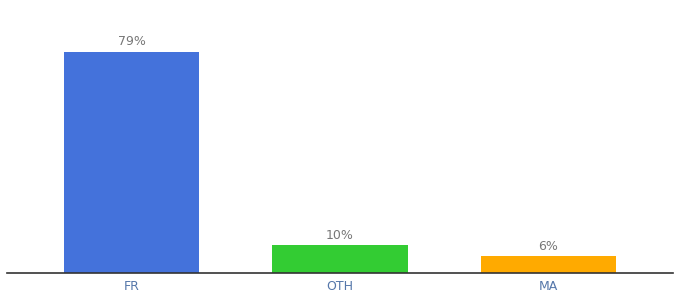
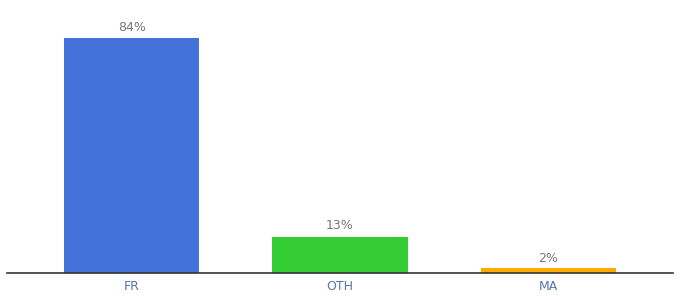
FR: 79% -> 84%
OTH: 10% -> 13%
MA: 6% -> 2%
